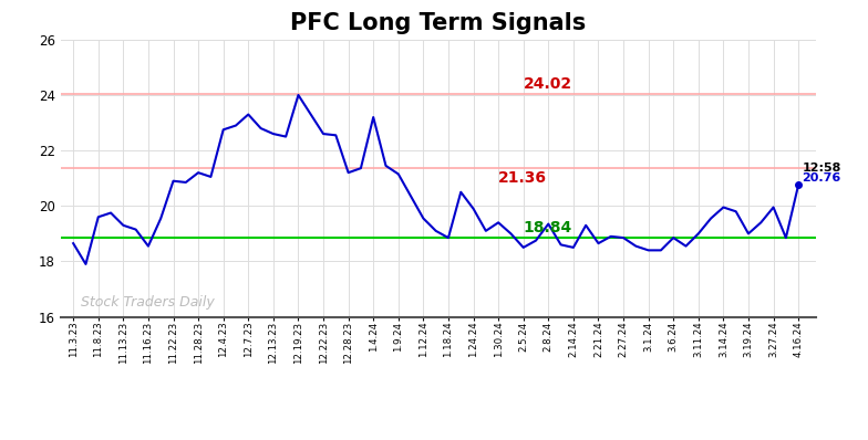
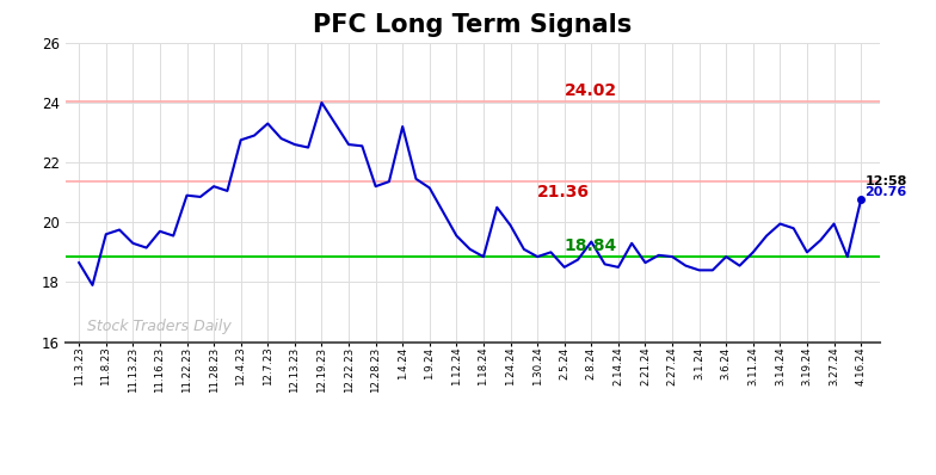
11.16.23: 18.55 -> 19.70
1.30.24: 19.40 -> 18.85
